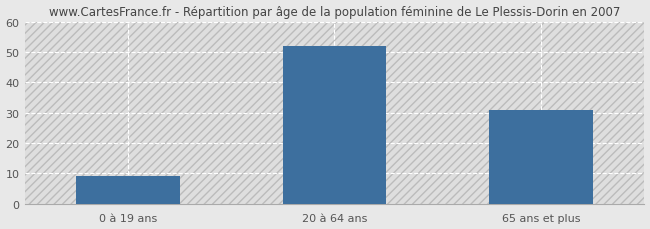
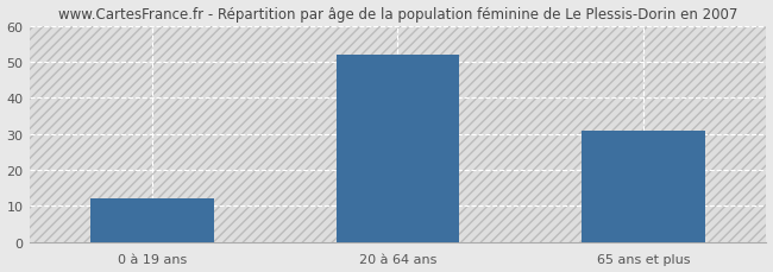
0 à 19 ans: 9 -> 12
